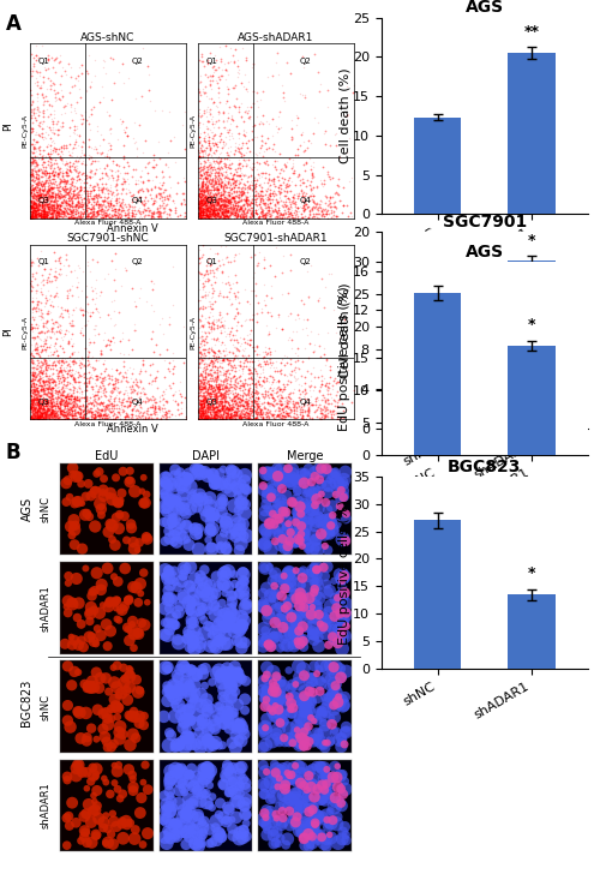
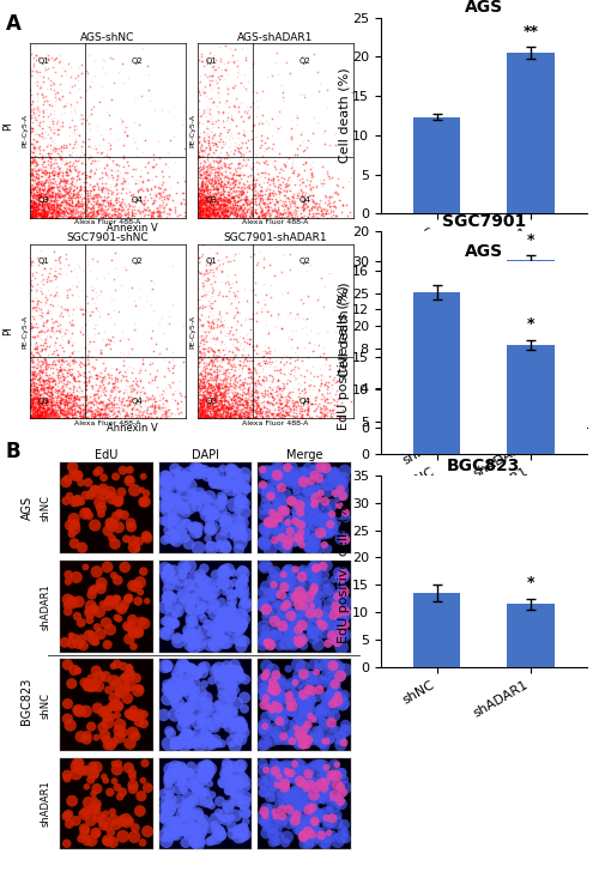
BGC823/shNC: 27.0 -> 13.5
BGC823/shADAR1: 13.5 -> 11.5
